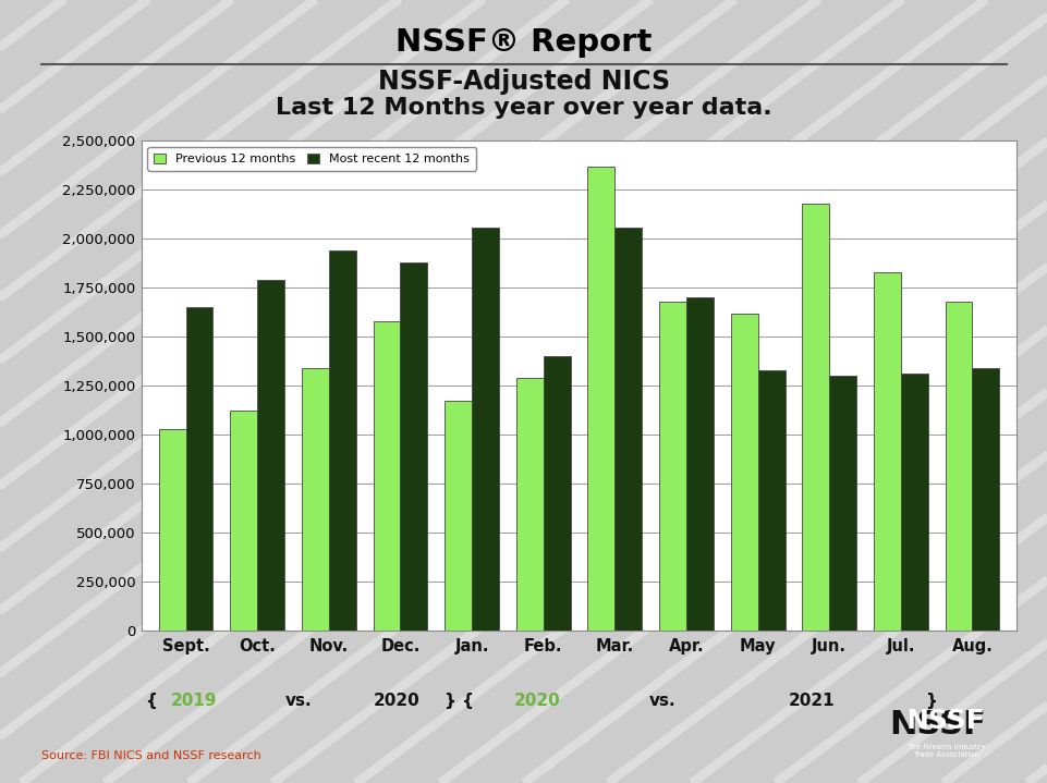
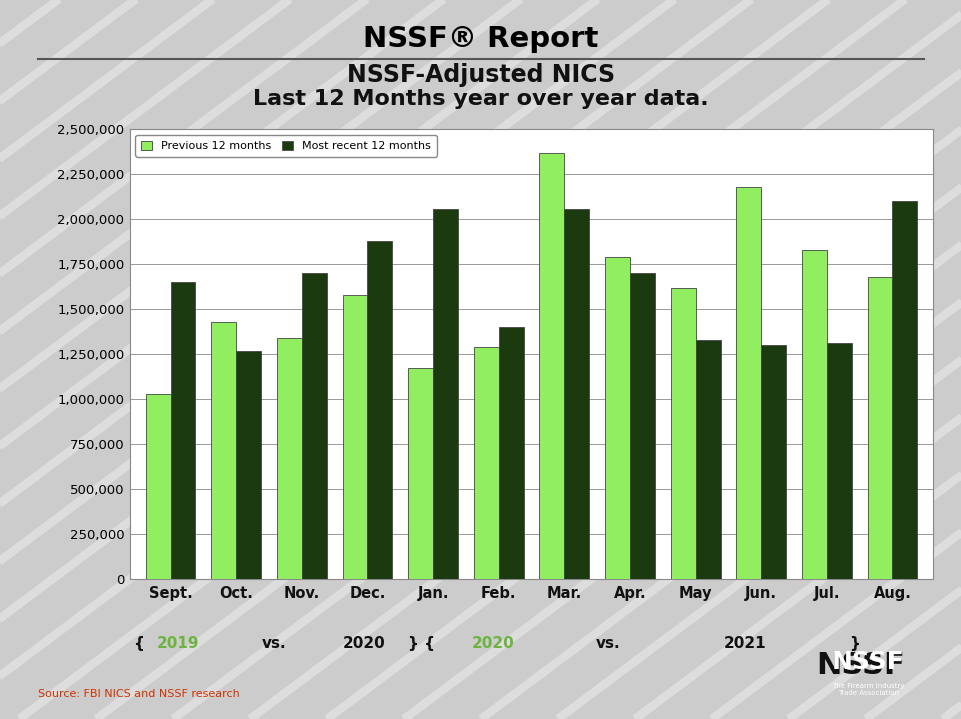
Previous 12 months/Oct.: 1,120,000 -> 1,430,000
Most recent 12 months/Oct.: 1,790,000 -> 1,270,000
Most recent 12 months/Nov.: 1,940,000 -> 1,700,000
Previous 12 months/Apr.: 1,680,000 -> 1,790,000
Most recent 12 months/Aug.: 1,340,000 -> 2,100,000
